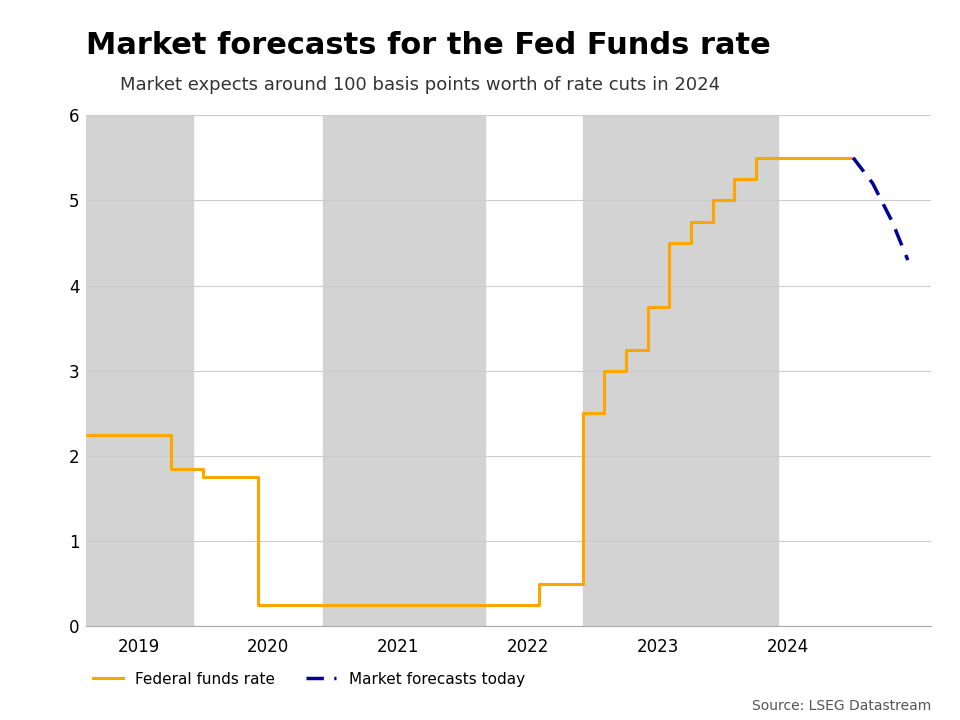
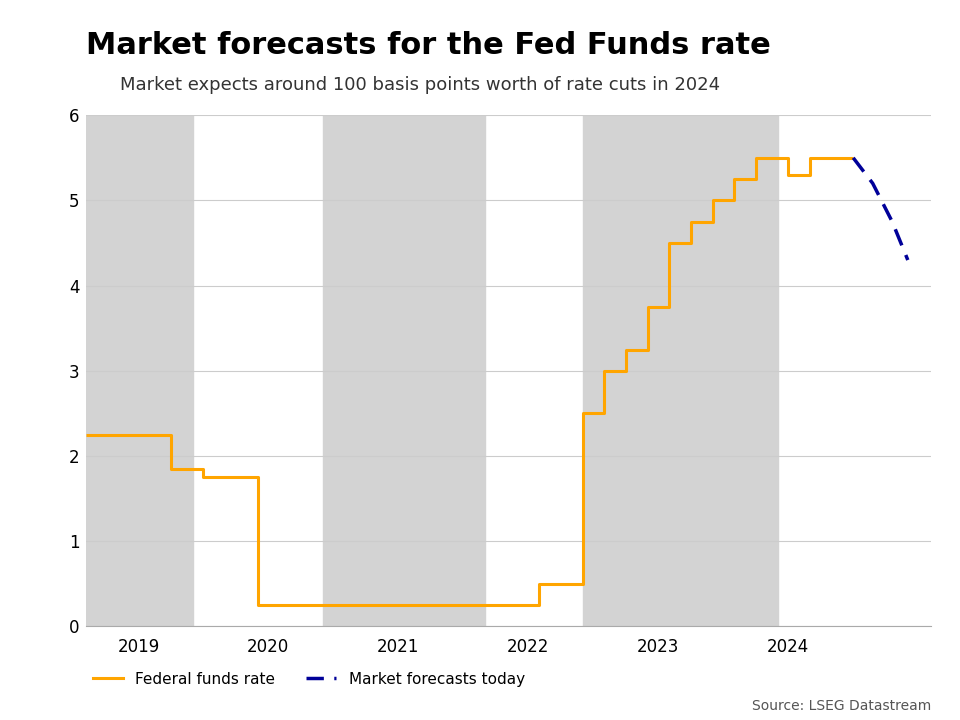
Federal funds rate/2024: 5.50 -> 5.30
